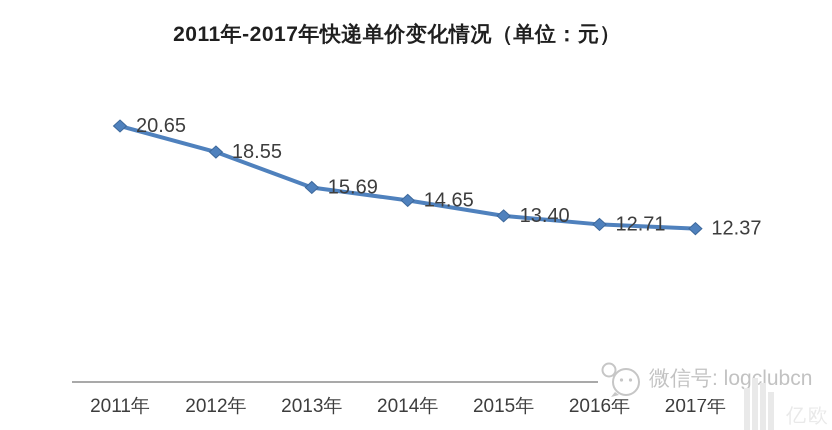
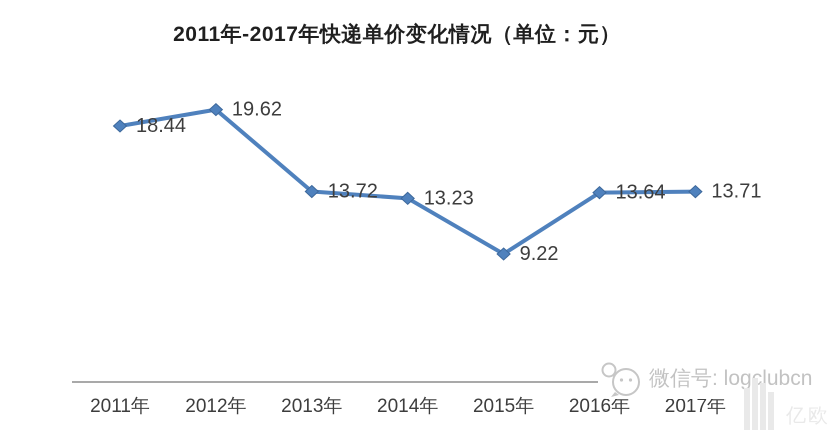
2011年: 20.65 -> 18.44
2012年: 18.55 -> 19.62
2013年: 15.69 -> 13.72
2014年: 14.65 -> 13.23
2015年: 13.40 -> 9.22
2016年: 12.71 -> 13.64
2017年: 12.37 -> 13.71
